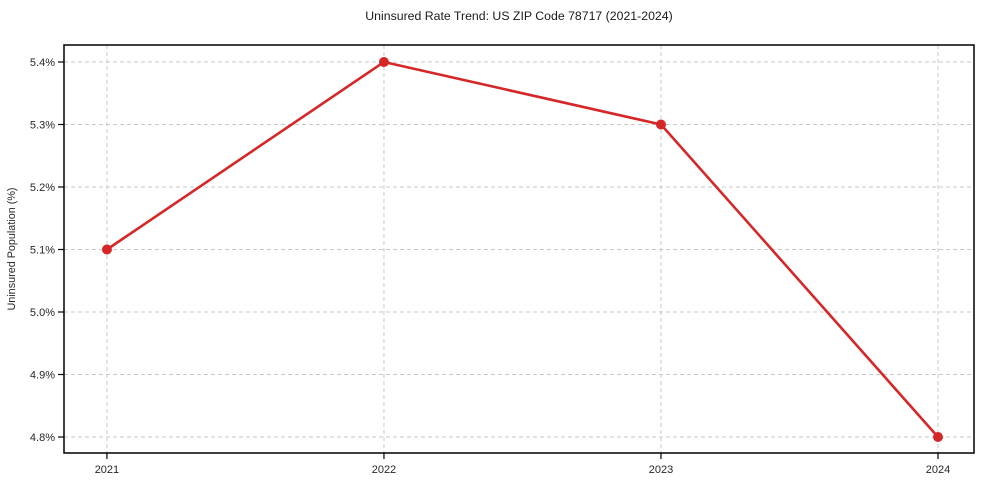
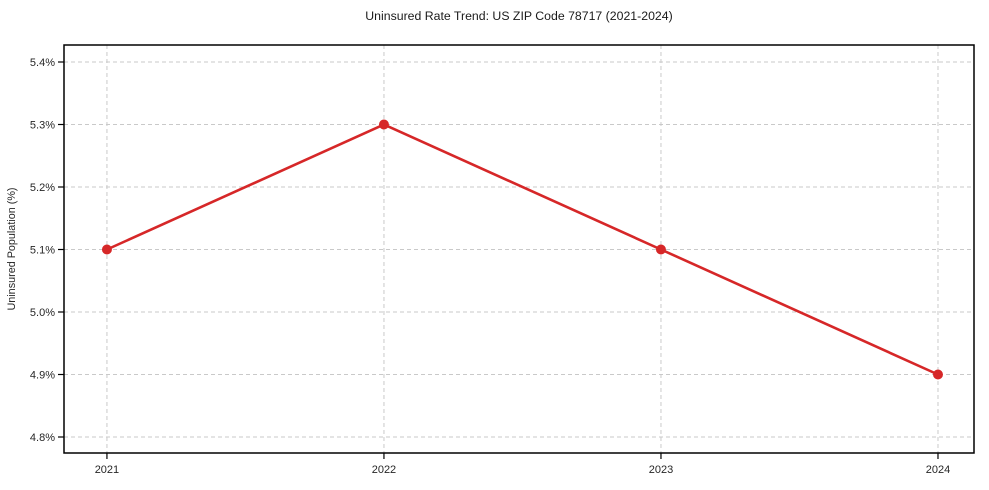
2022: 5.4% -> 5.3%
2023: 5.3% -> 5.1%
2024: 4.8% -> 4.9%
